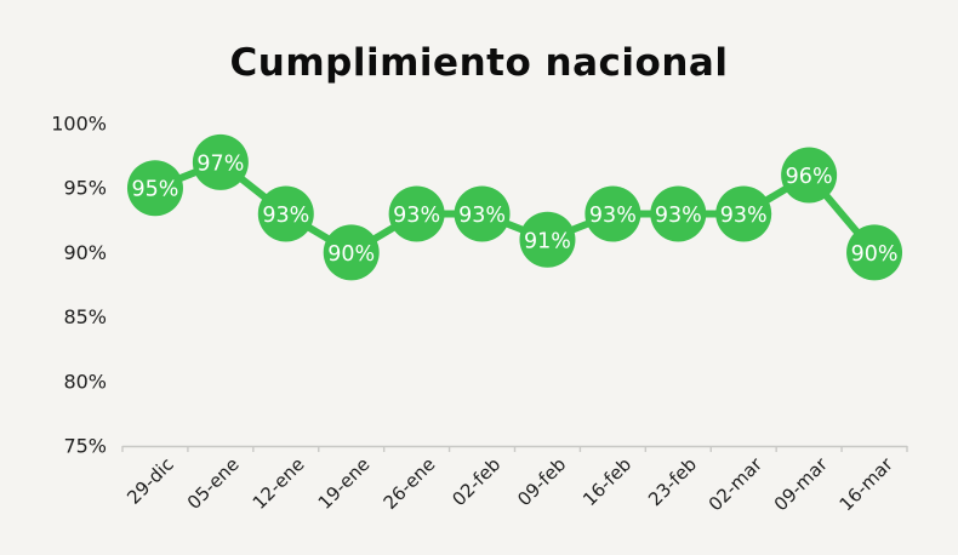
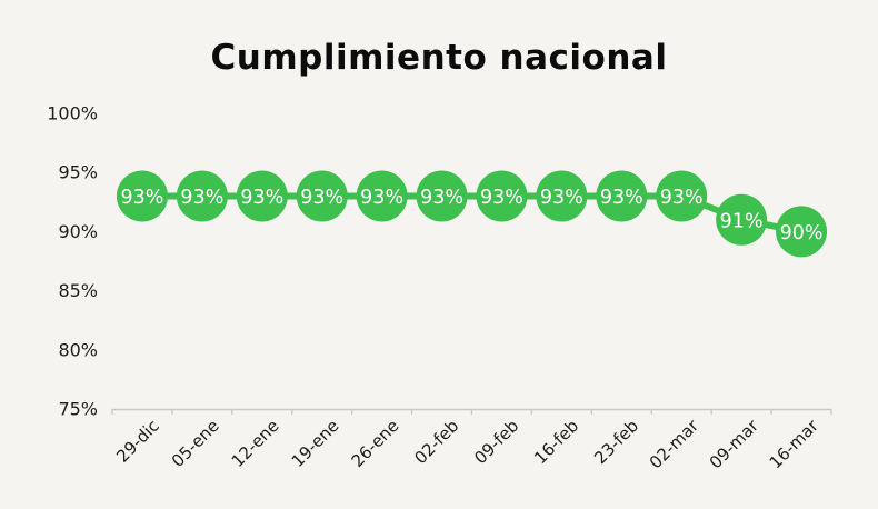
29-dic: 95% -> 93%
05-ene: 97% -> 93%
19-ene: 90% -> 93%
09-feb: 91% -> 93%
09-mar: 96% -> 91%
